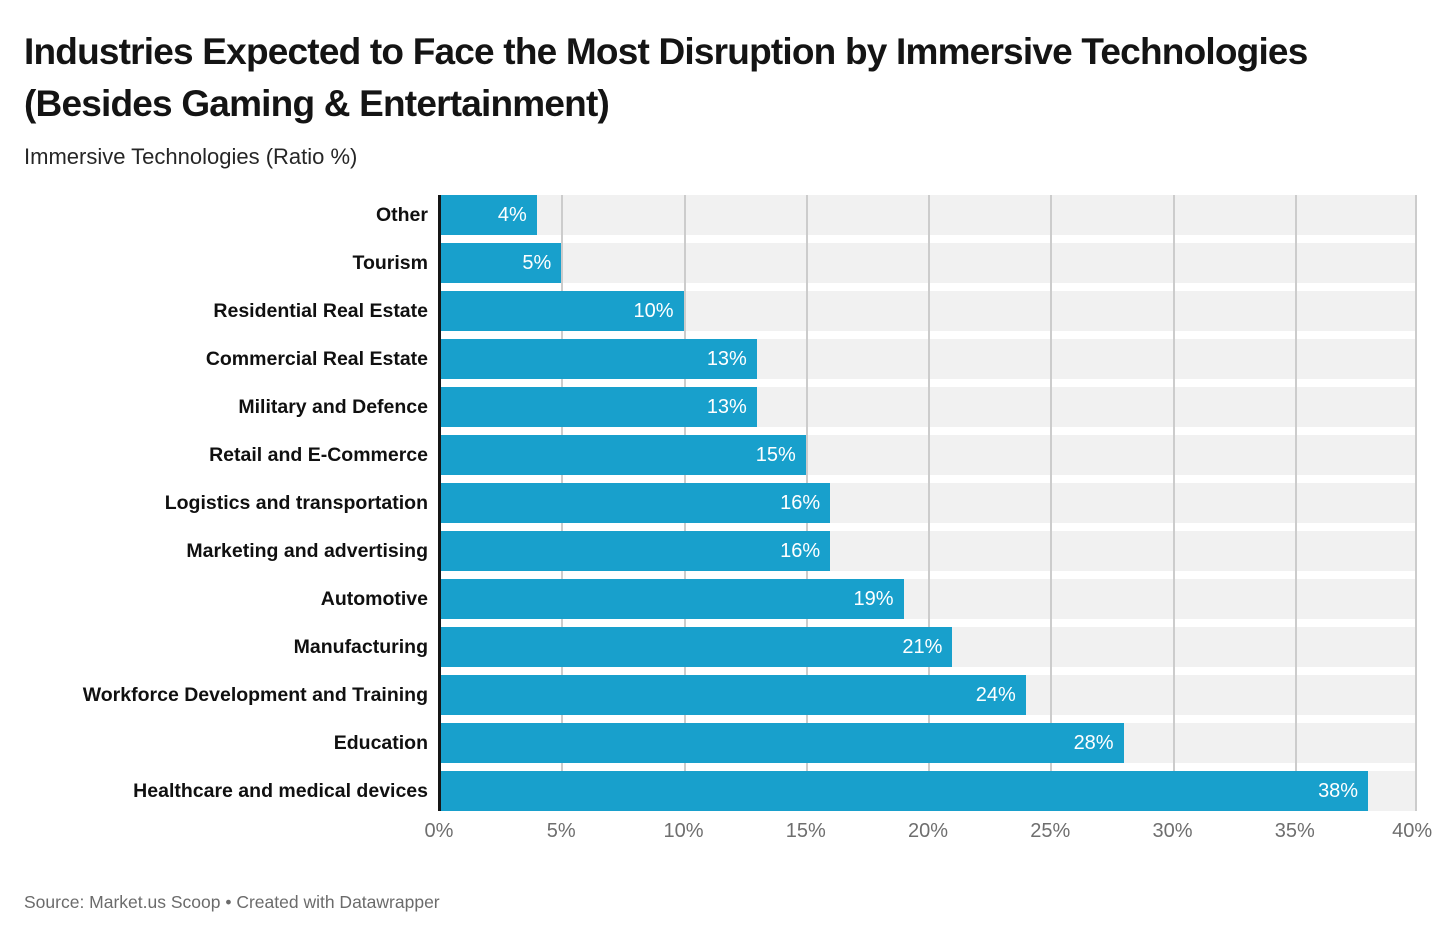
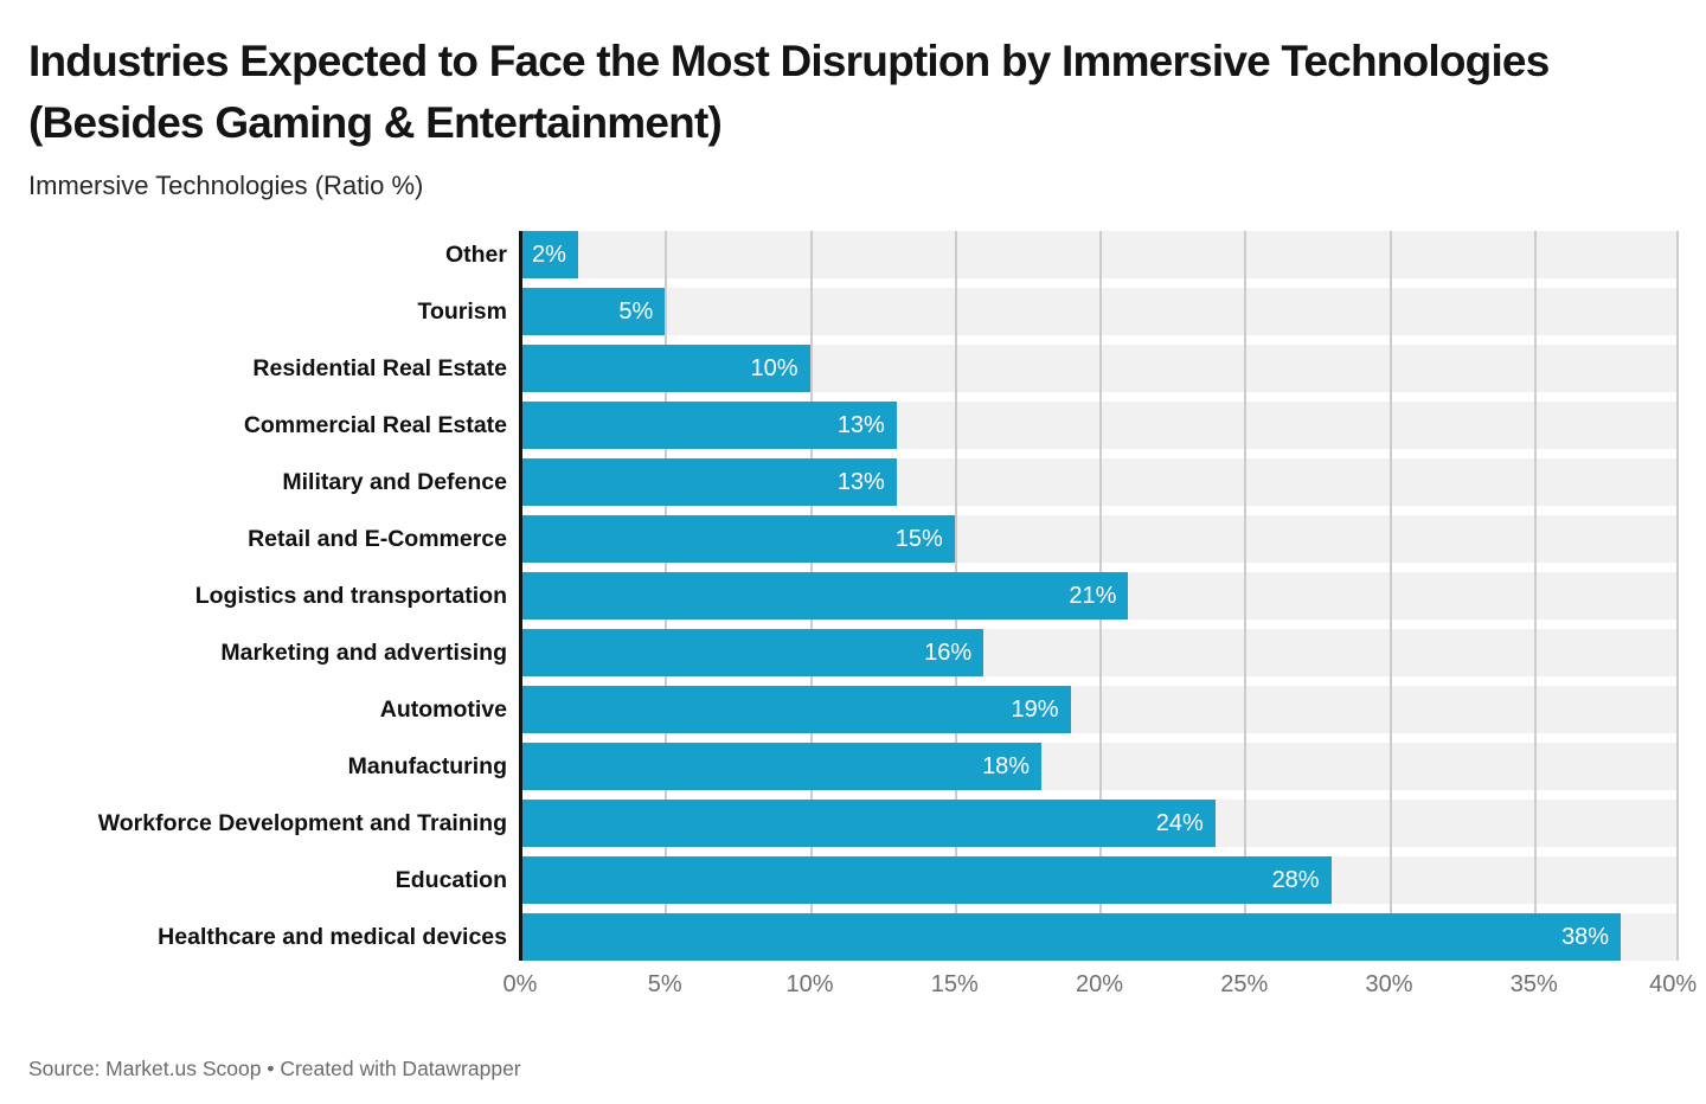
Other: 4% -> 2%
Logistics and transportation: 16% -> 21%
Manufacturing: 21% -> 18%
